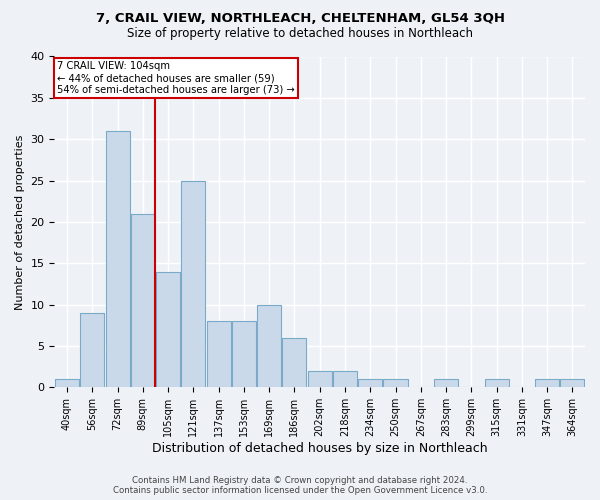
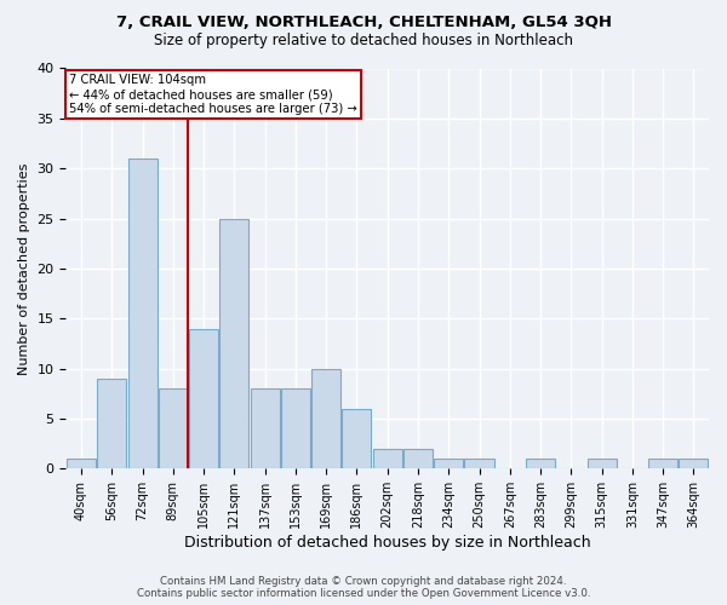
89sqm: 21 -> 8
